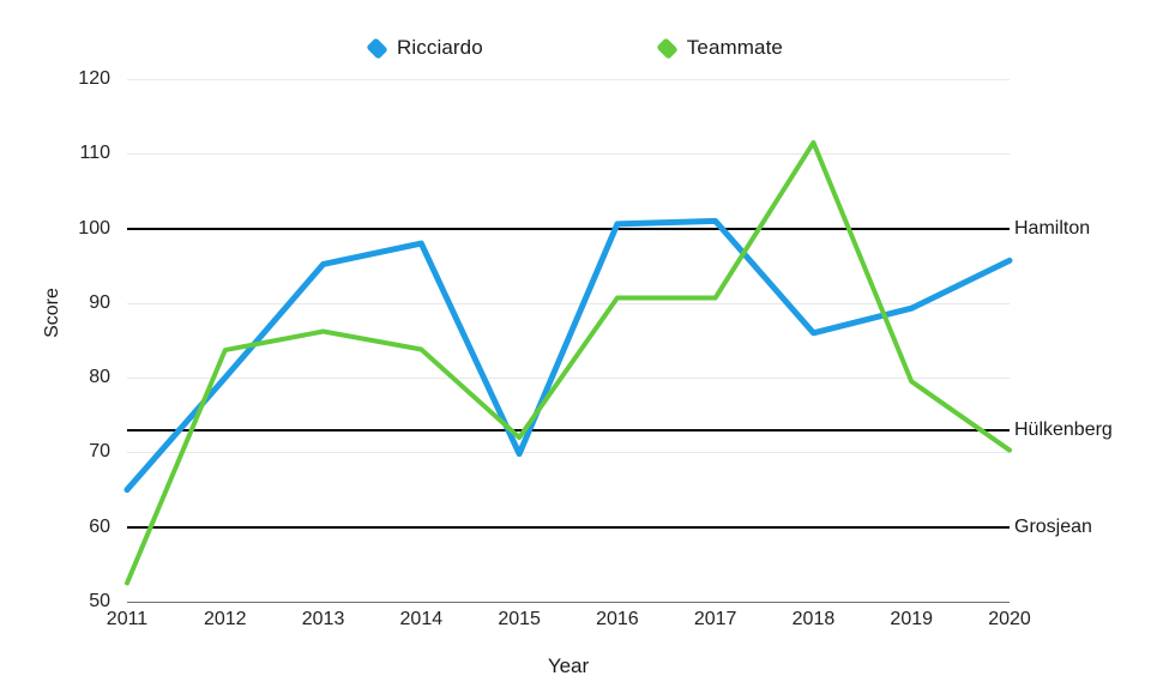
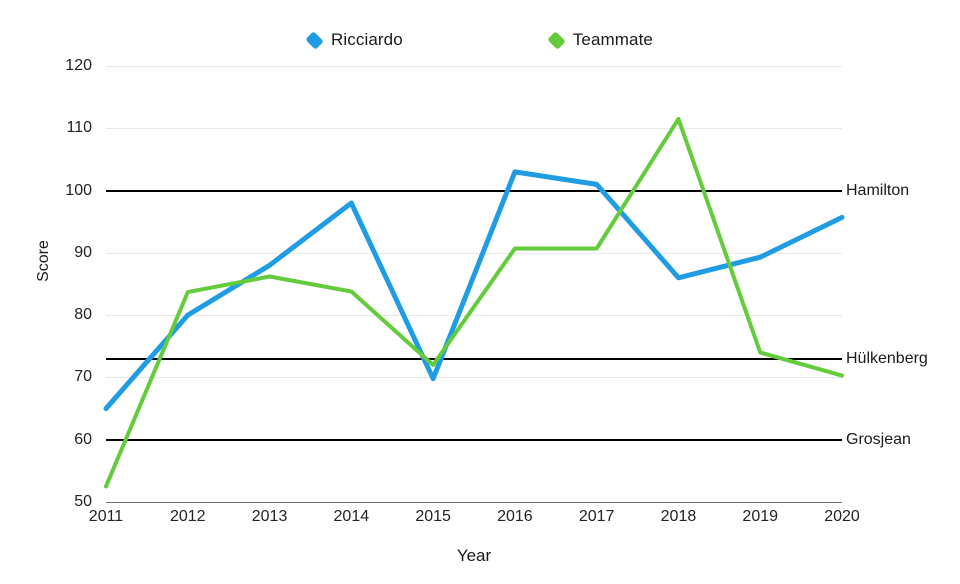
Ricciardo/2013: 95 -> 88
Ricciardo/2016: 101 -> 103
Teammate/2019: 80 -> 74
